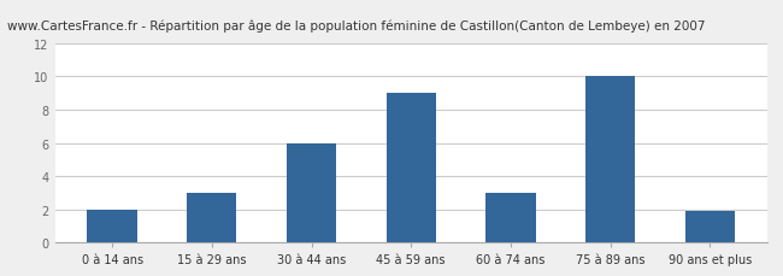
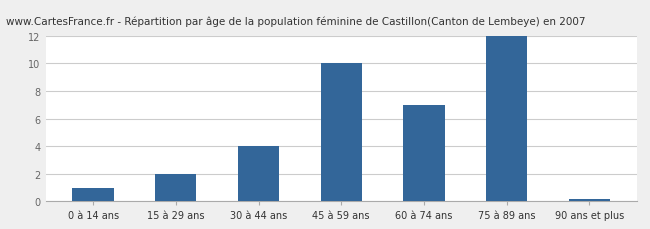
0 à 14 ans: 2.0 -> 1.0
15 à 29 ans: 3.0 -> 2.0
30 à 44 ans: 6.0 -> 4.0
45 à 59 ans: 9.0 -> 10.0
60 à 74 ans: 3.0 -> 7.0
75 à 89 ans: 10.0 -> 12.0
90 ans et plus: 1.9 -> 0.2
